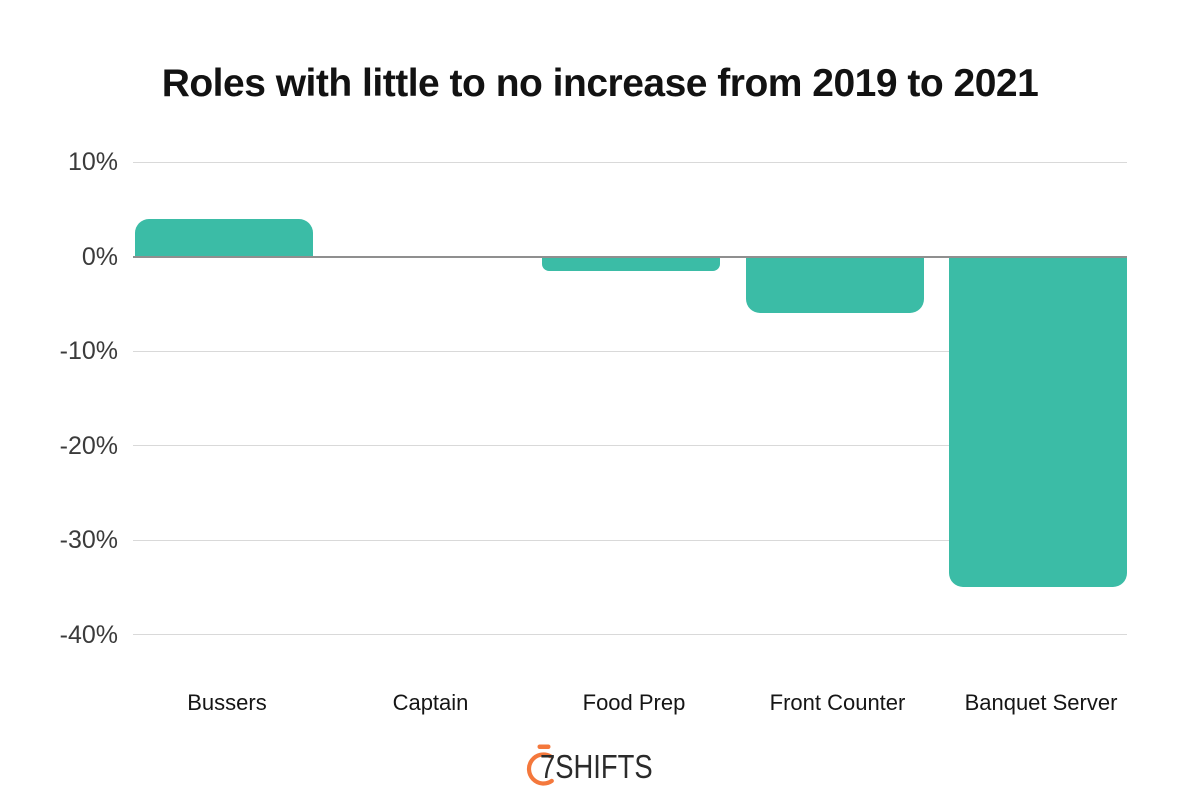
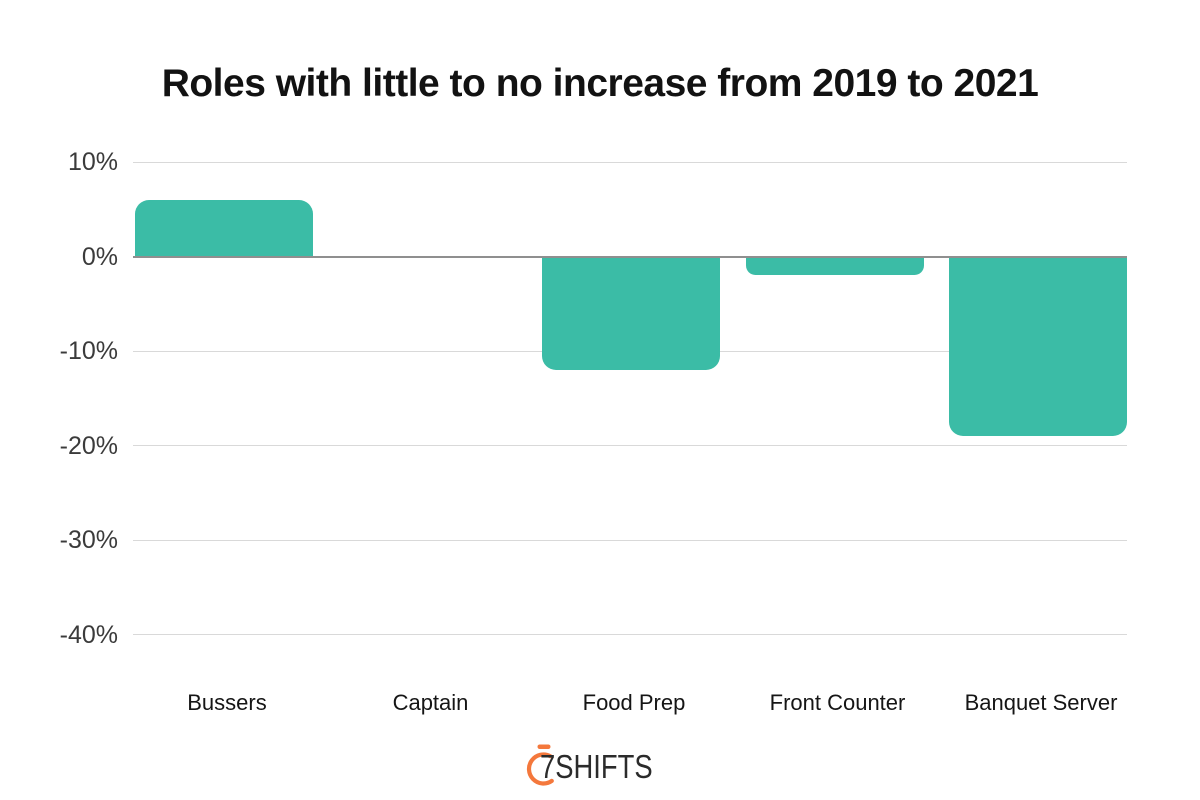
Bussers: 4% -> 6%
Food Prep: -2% -> -12%
Front Counter: -6% -> -2%
Banquet Server: -35% -> -19%
